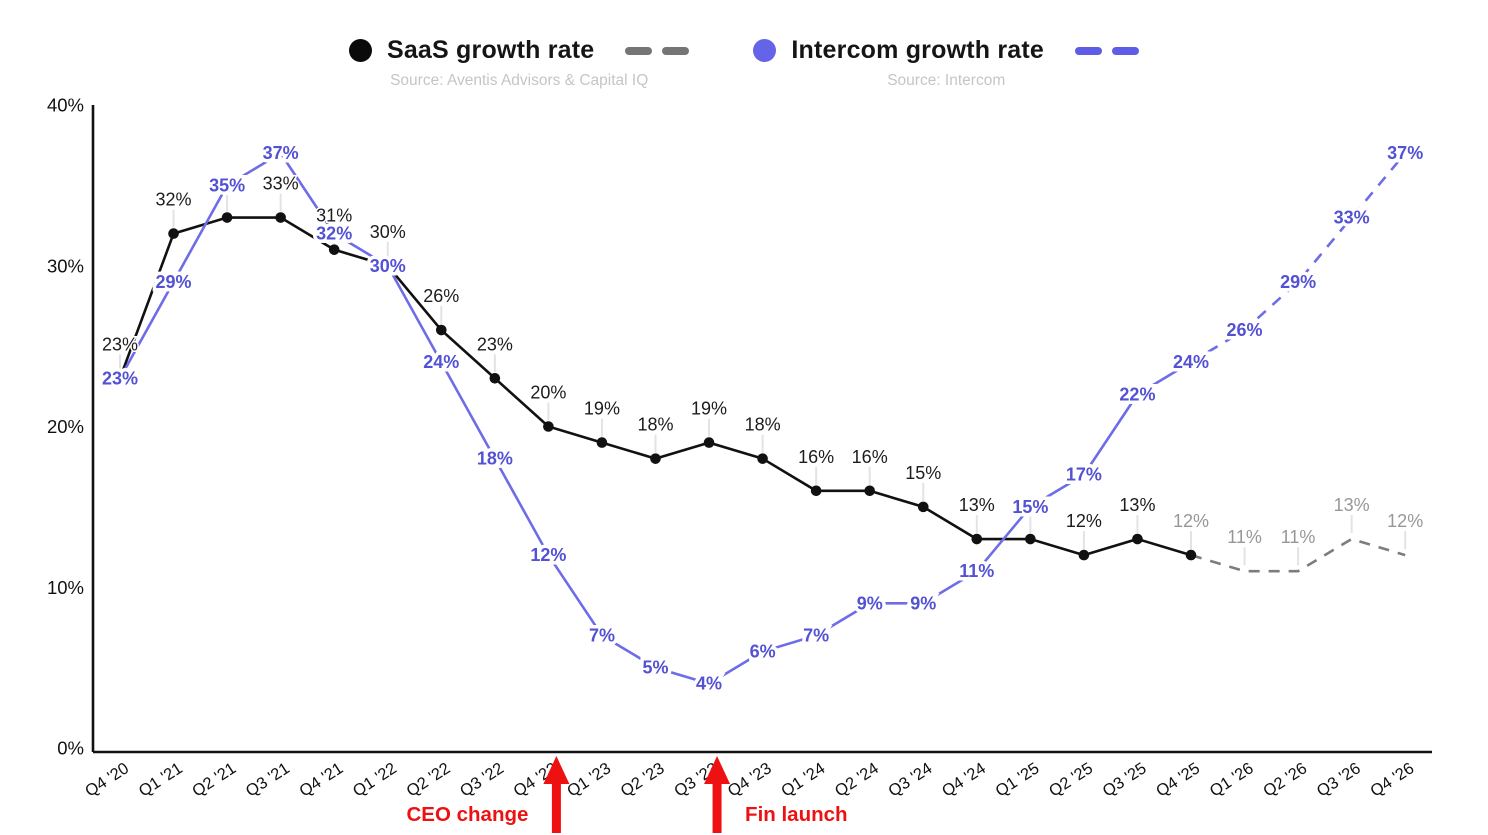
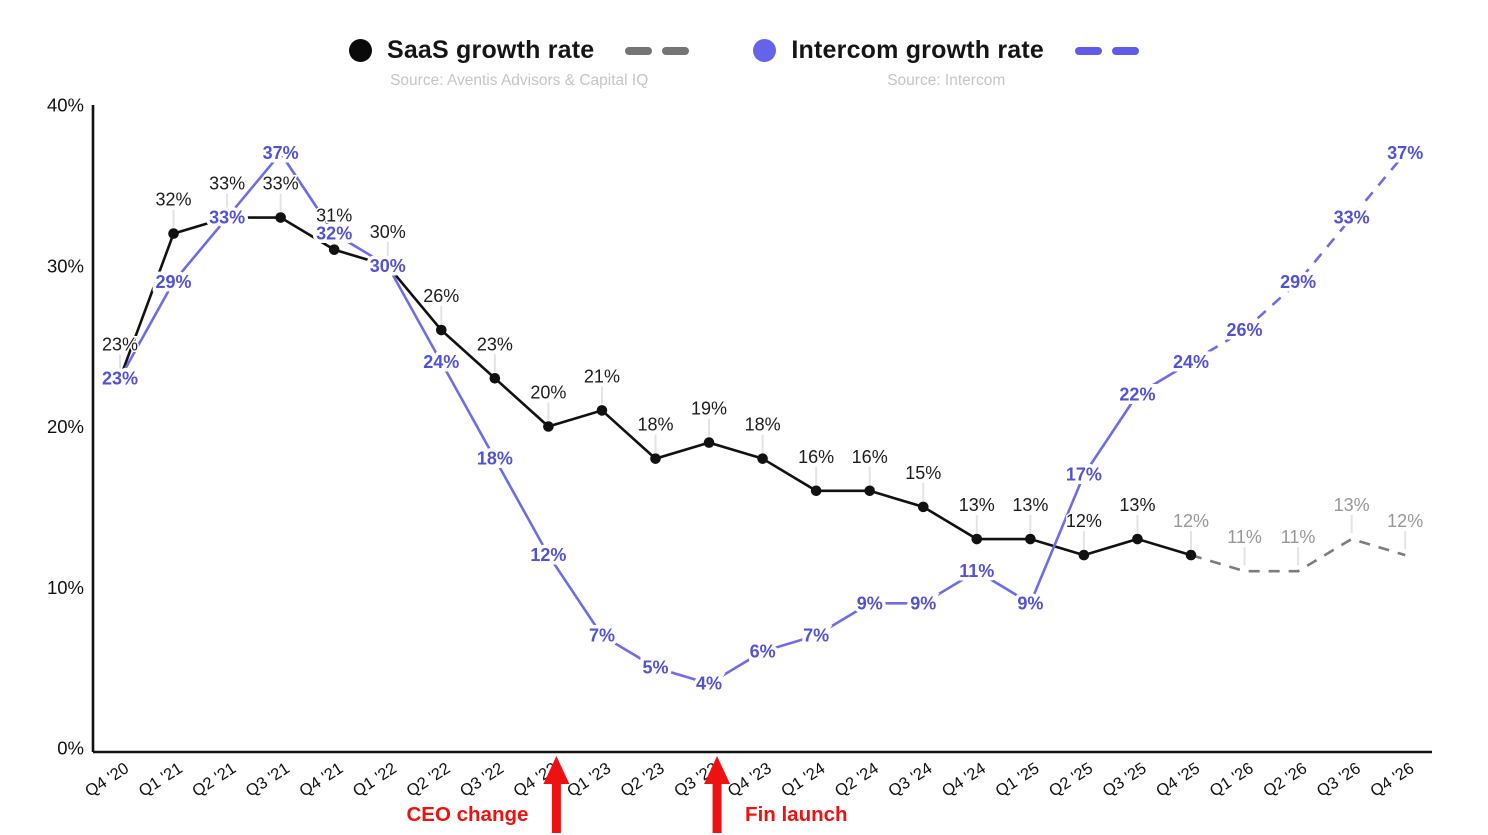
Intercom growth rate/Q2 '21: 35% -> 33%
SaaS growth rate/Q1 '23: 19% -> 21%
Intercom growth rate/Q1 '25: 15% -> 9%
